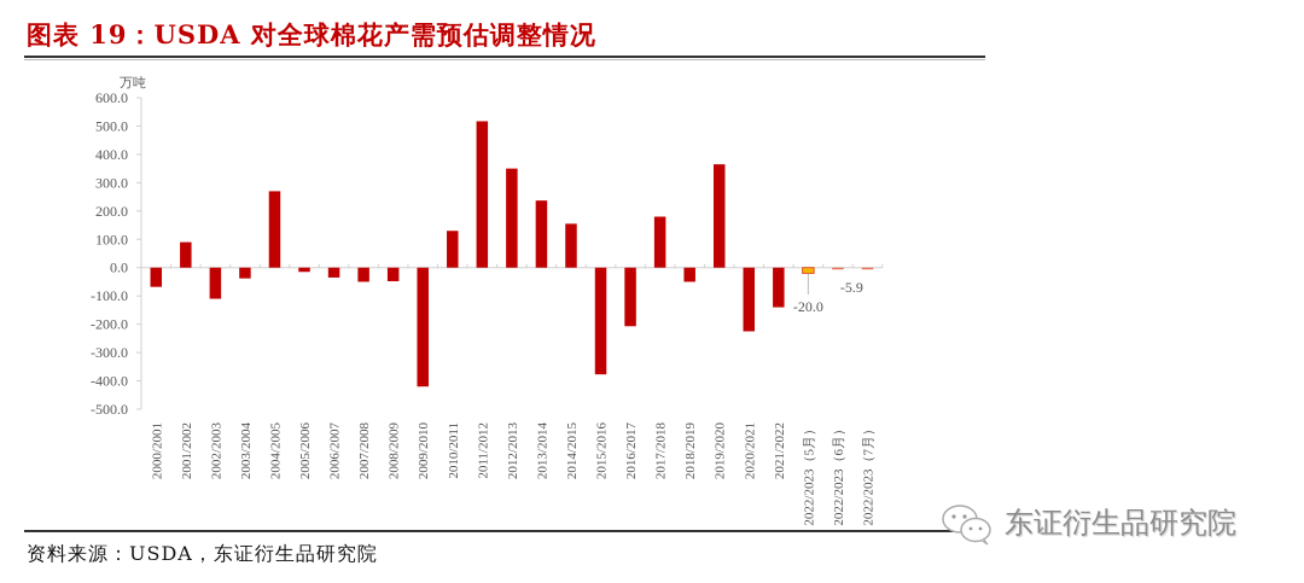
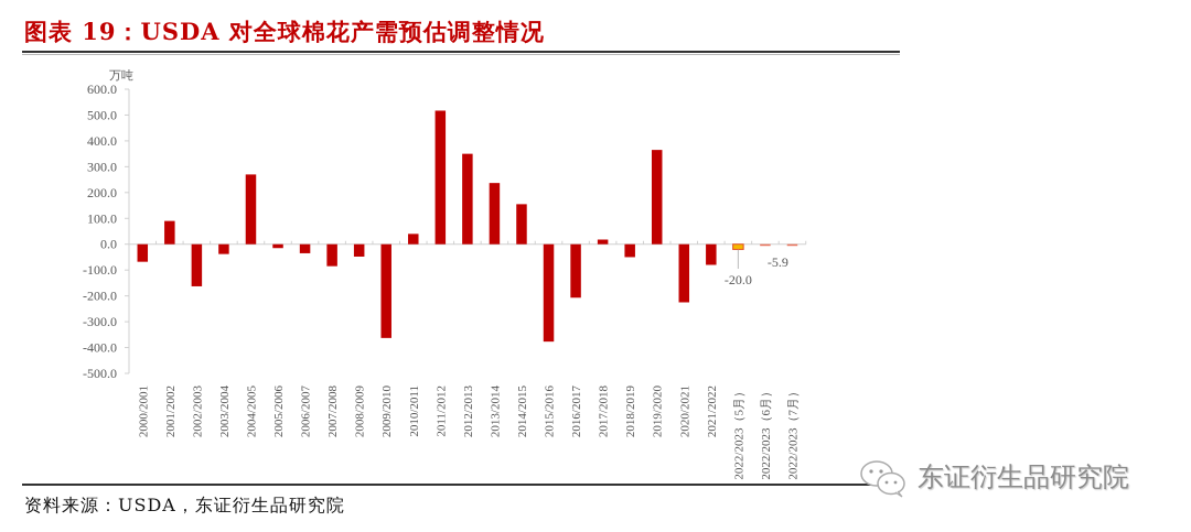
2002/2003: -110 -> -160
2007/2008: -50 -> -80
2009/2010: -420 -> -360
2010/2011: 130 -> 40
2017/2018: 180 -> 20
2021/2022: -140 -> -80
